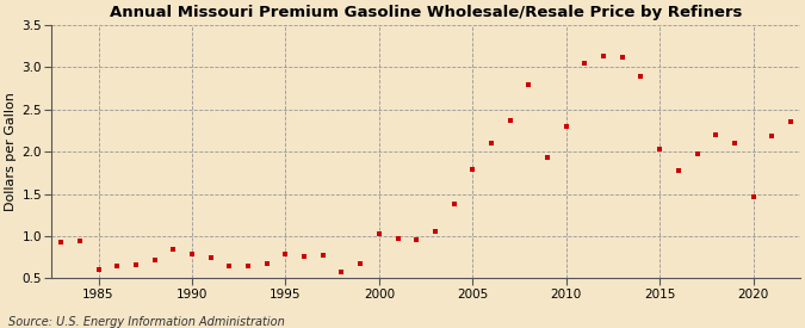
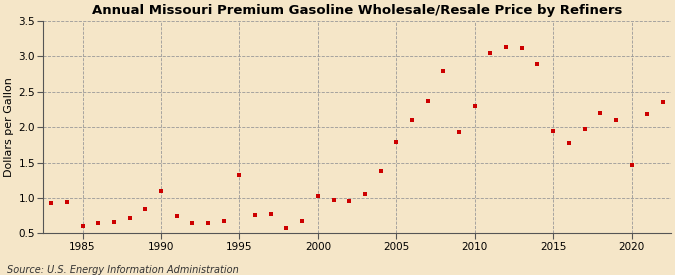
1990: 0.78 -> 1.10
1995: 0.78 -> 1.32
2015: 2.03 -> 1.94
